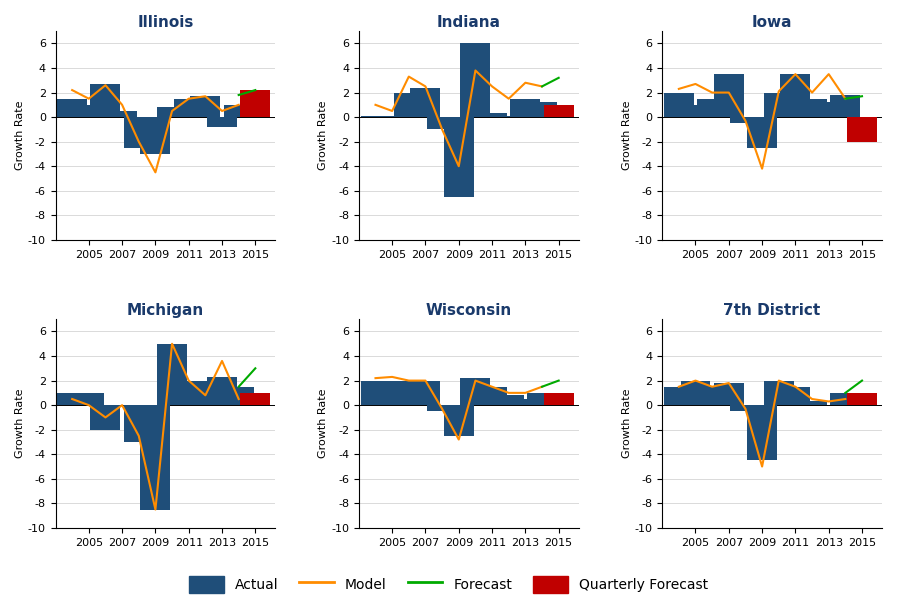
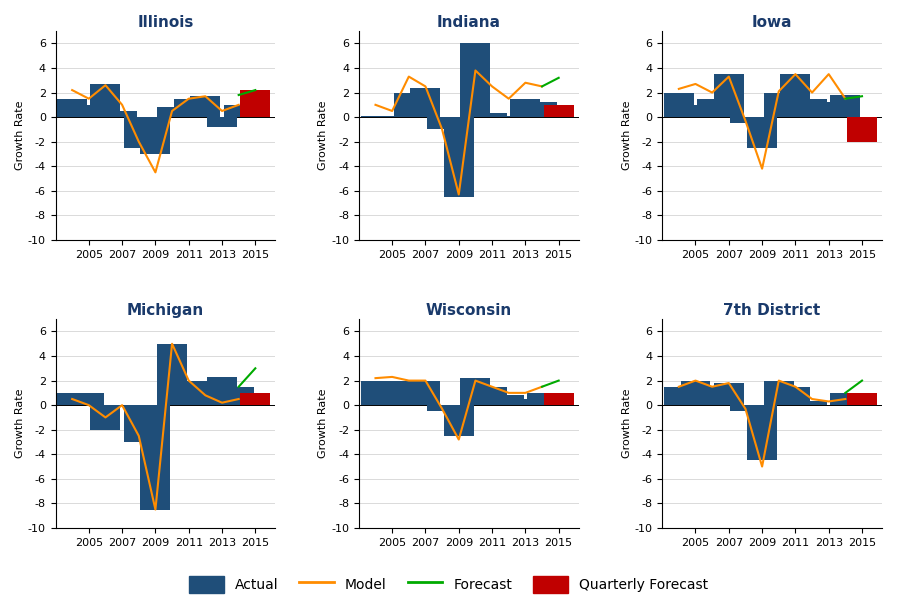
Indiana/Model/2009: -4.0 -> -6.3
Iowa/Model/2007: 2.0 -> 3.3
Michigan/Model/2013: 3.6 -> 0.2
